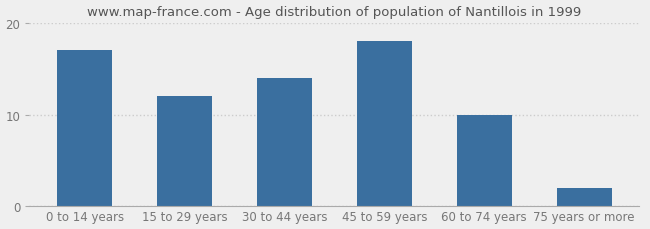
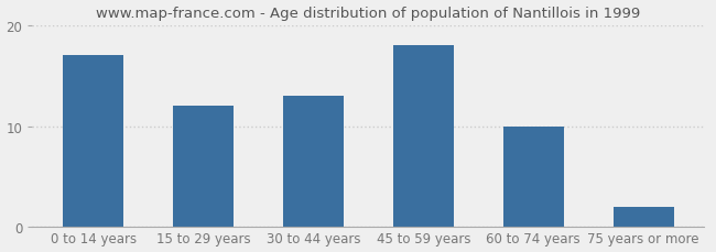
30 to 44 years: 14 -> 13
